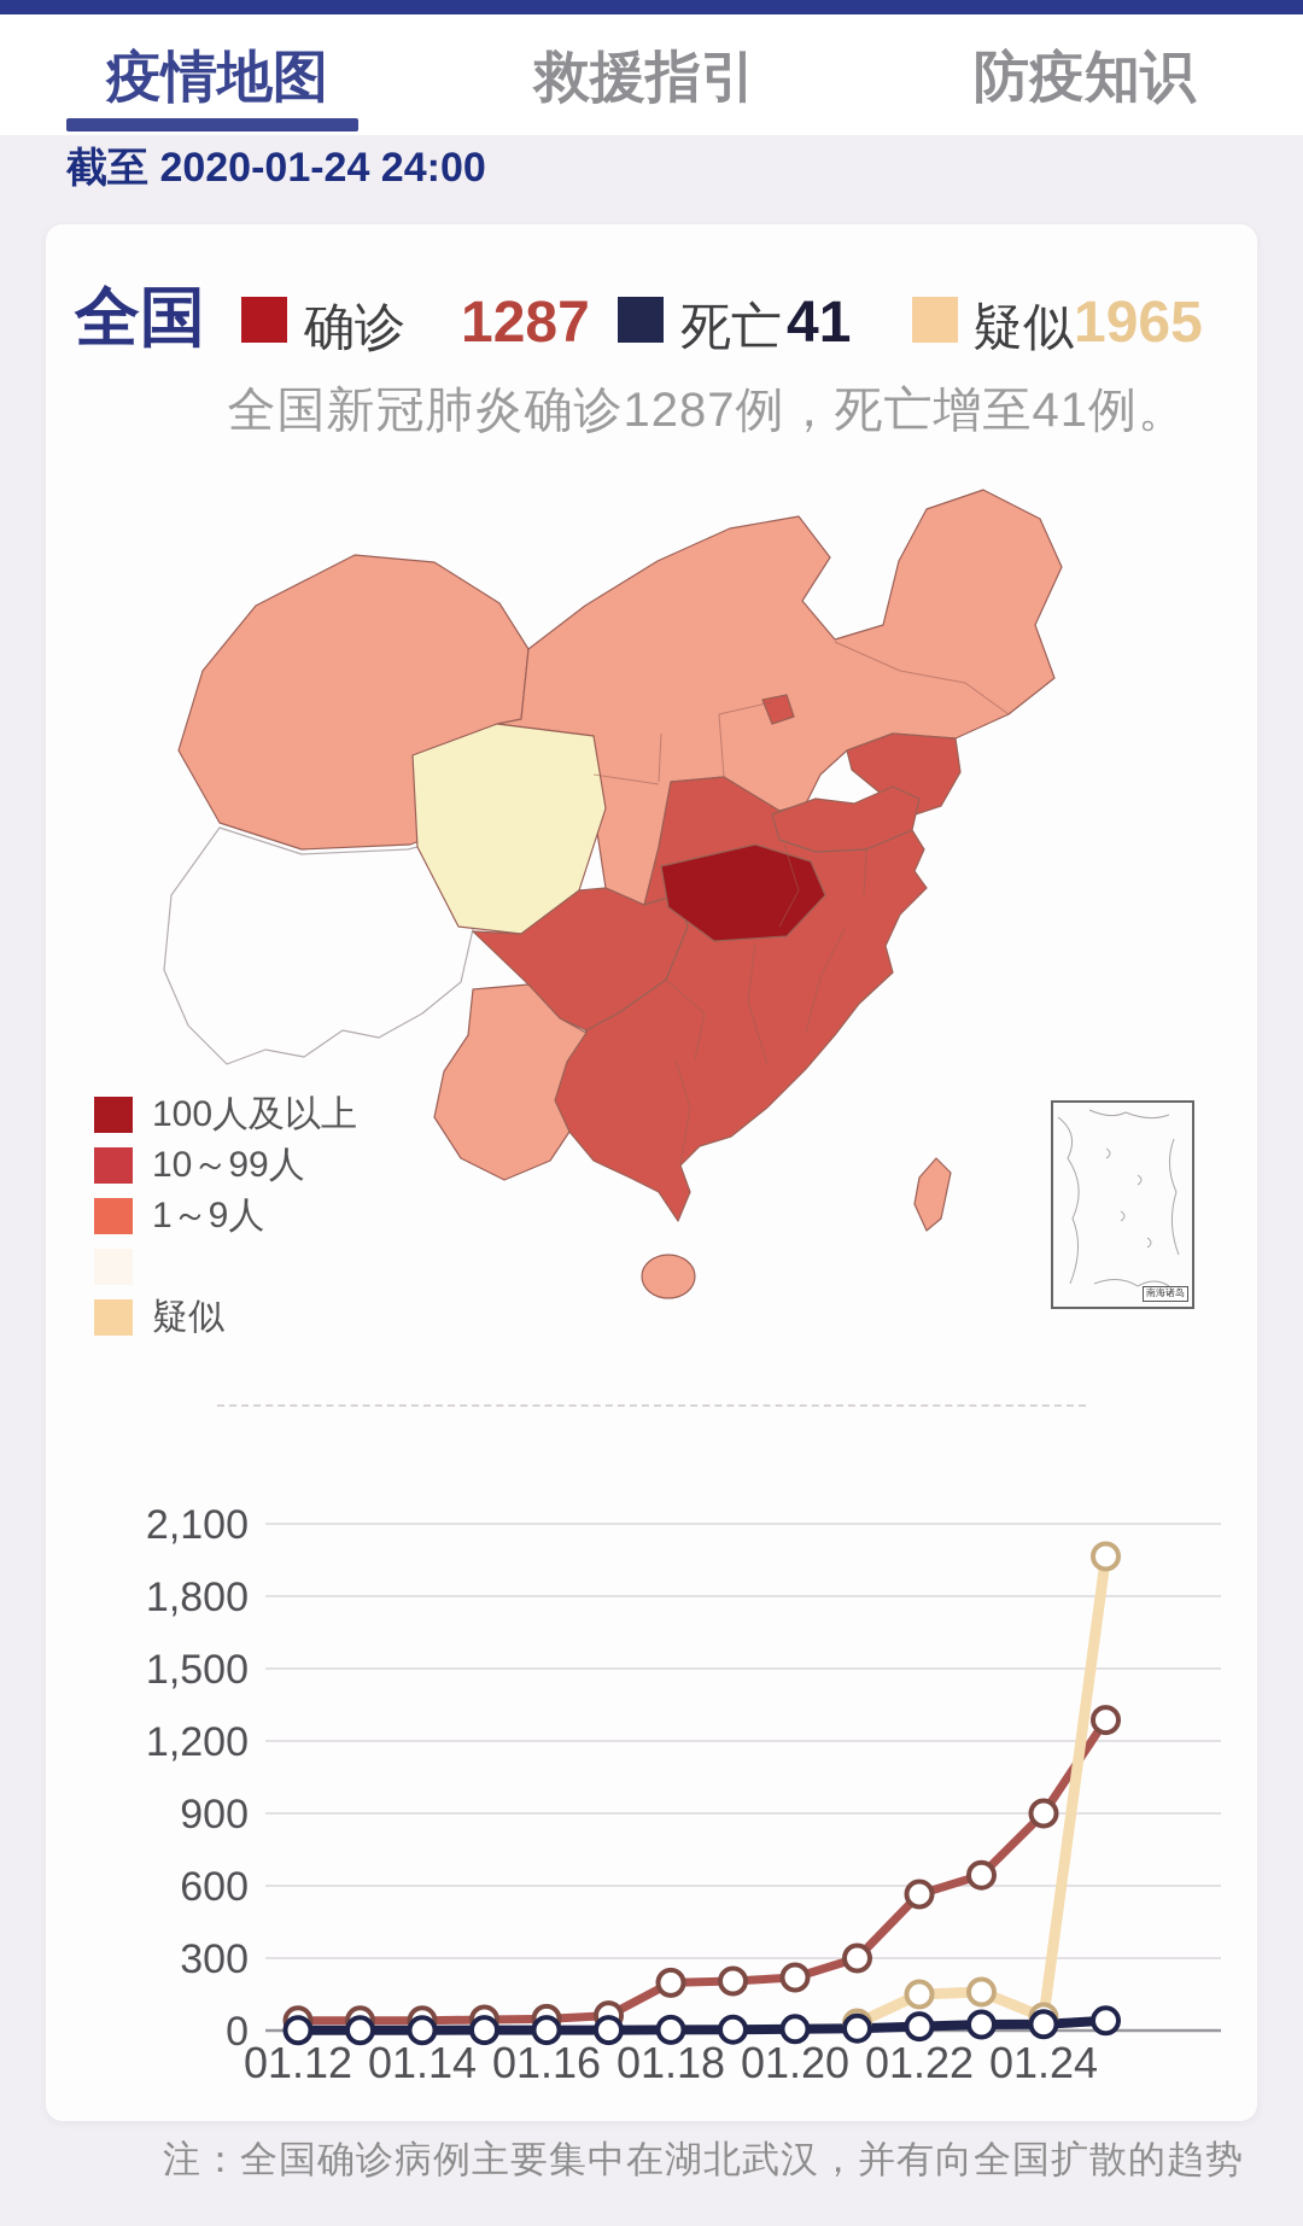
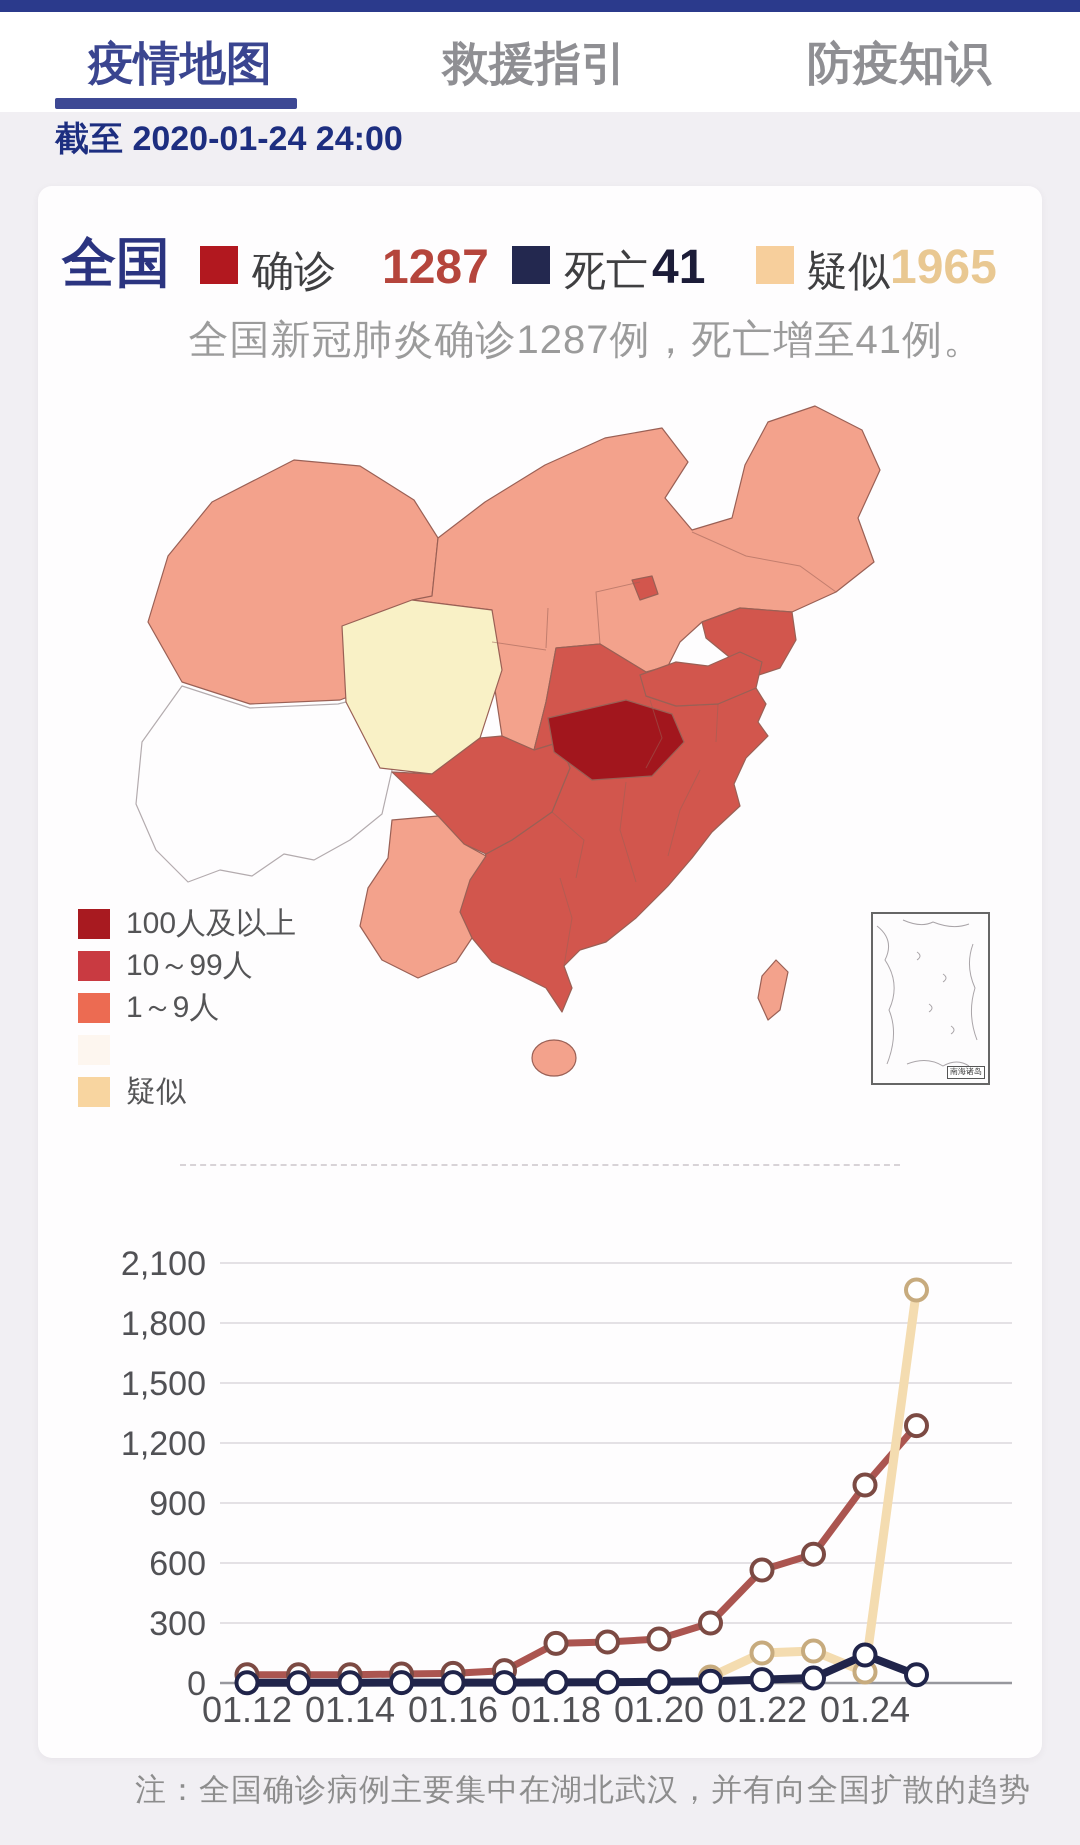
确诊/01.24: 900 -> 990
死亡/01.24: 30 -> 140
